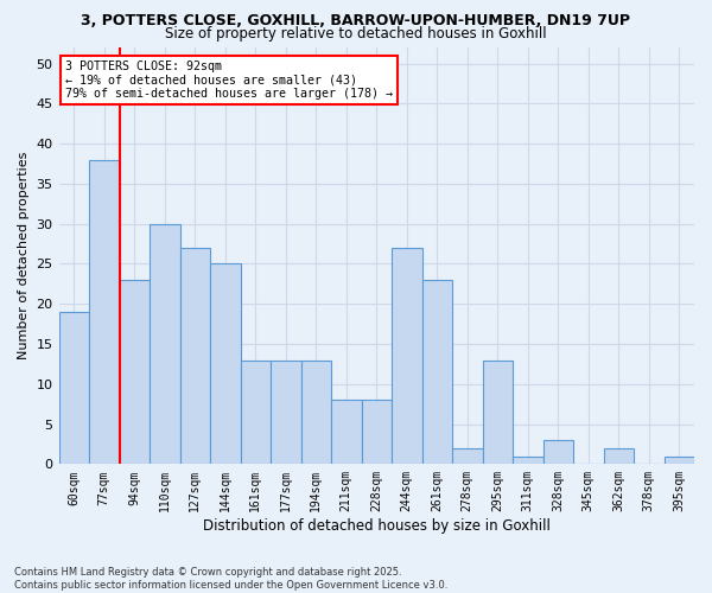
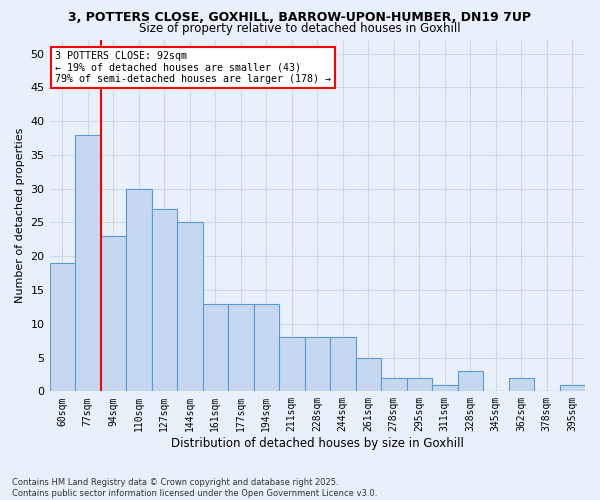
244sqm: 27 -> 8
261sqm: 23 -> 5
295sqm: 13 -> 2
